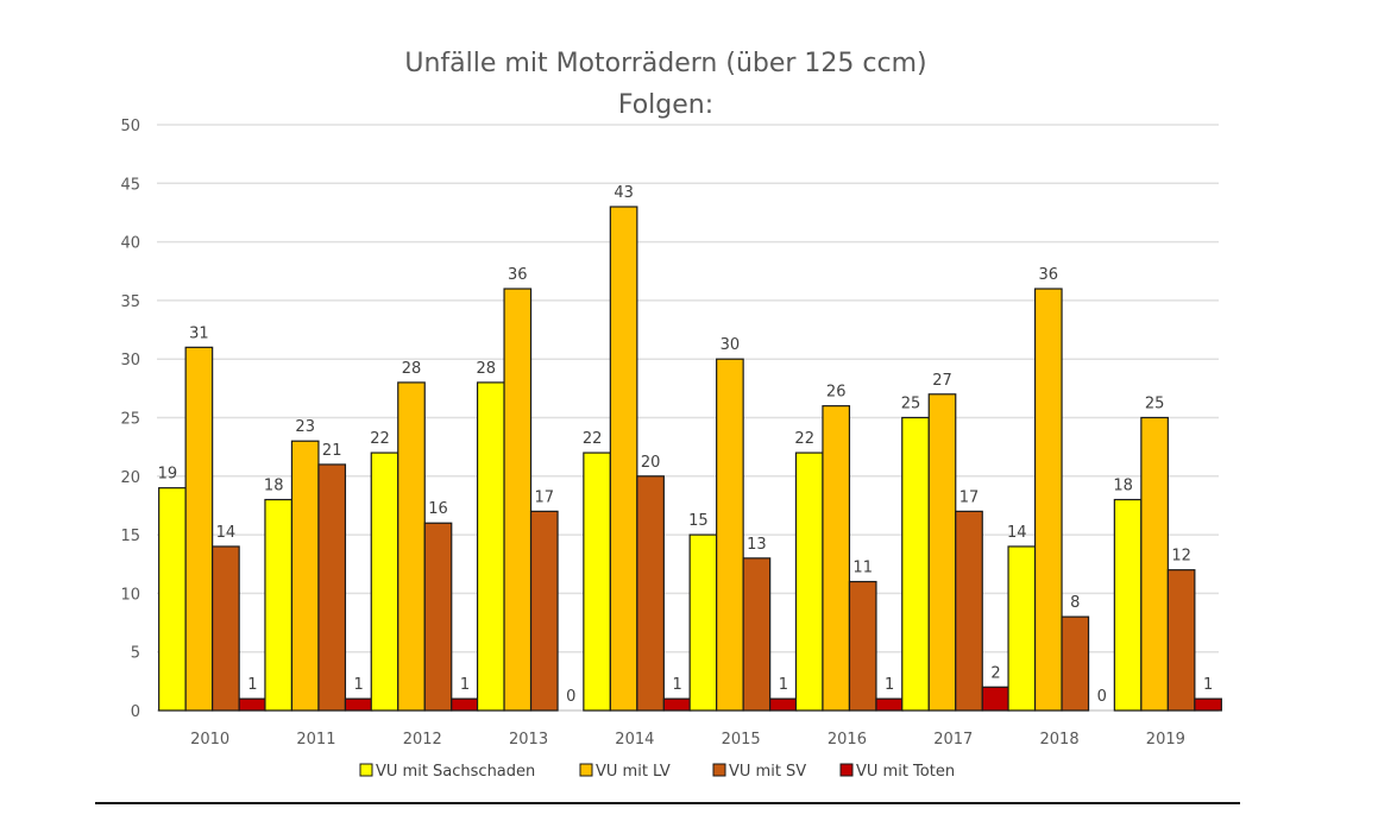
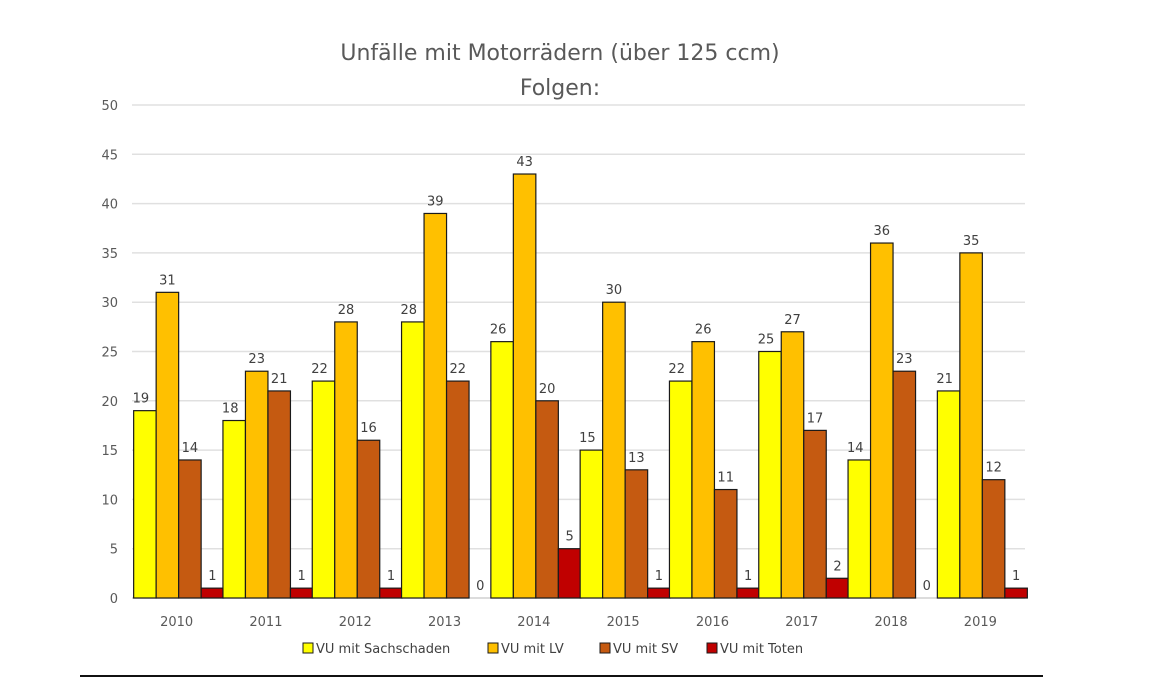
VU mit LV/2013: 36 -> 39
VU mit SV/2013: 17 -> 22
VU mit Sachschaden/2014: 22 -> 26
VU mit Toten/2014: 1 -> 5
VU mit SV/2018: 8 -> 23
VU mit Sachschaden/2019: 18 -> 21
VU mit LV/2019: 25 -> 35
